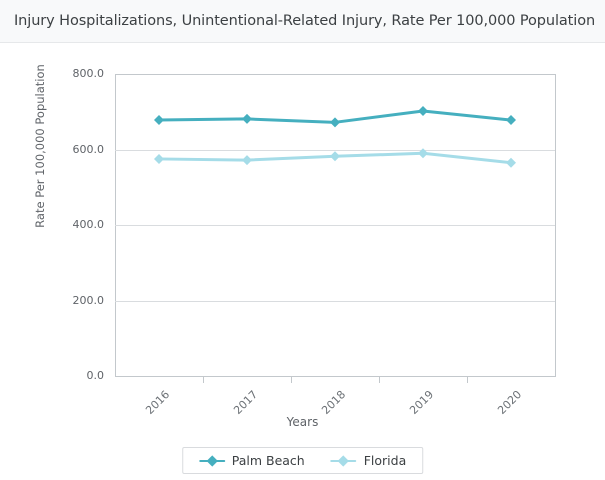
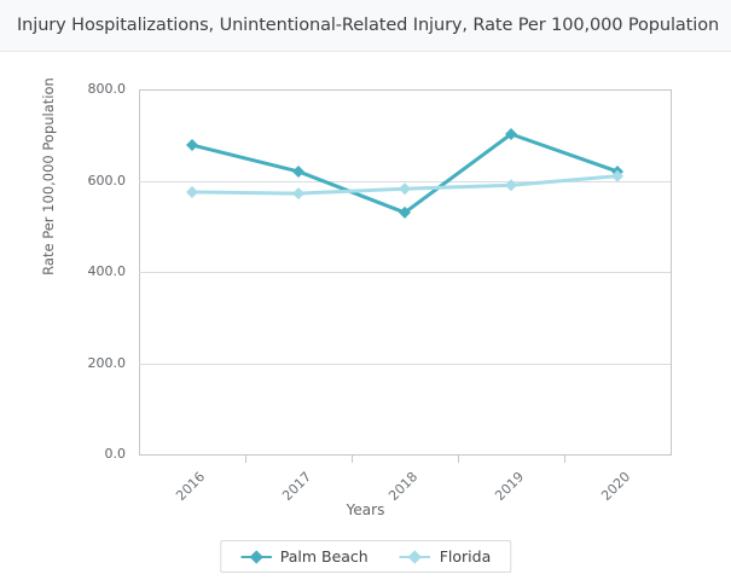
Palm Beach/2017: 680 -> 620
Palm Beach/2018: 670 -> 530
Palm Beach/2020: 680 -> 620
Florida/2020: 560 -> 610
